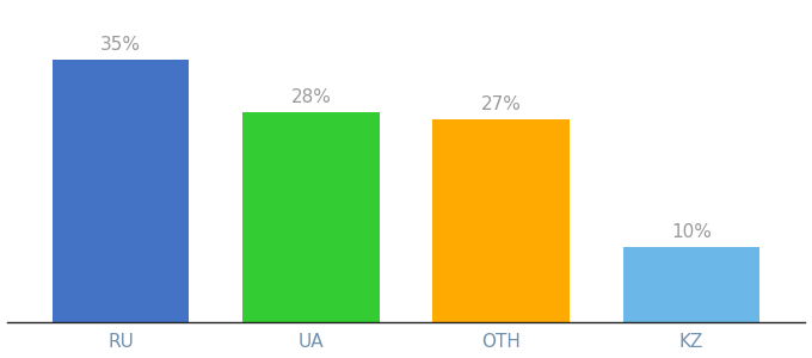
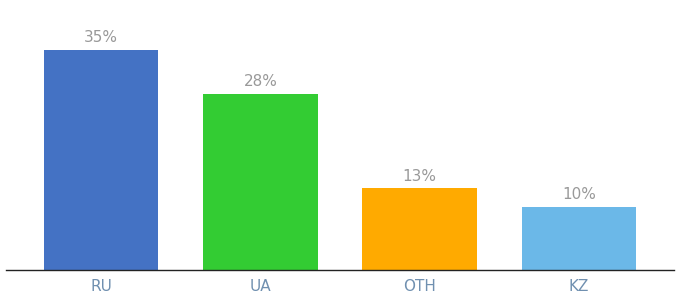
OTH: 27% -> 13%
